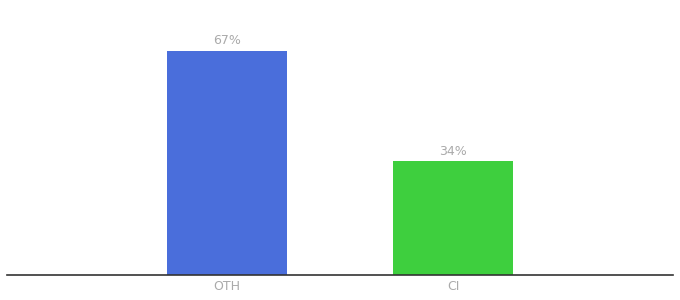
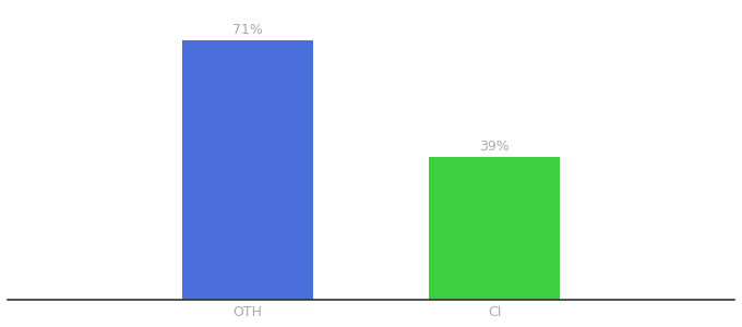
OTH: 67% -> 71%
CI: 34% -> 39%
